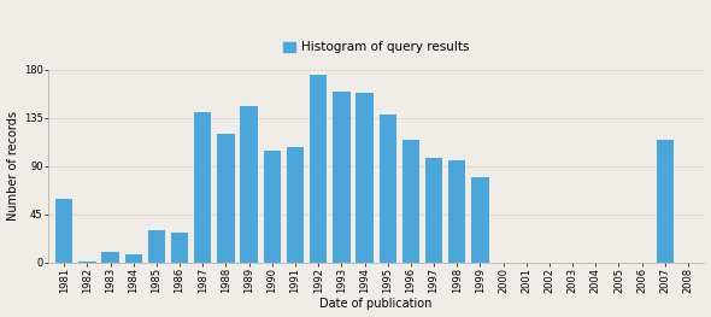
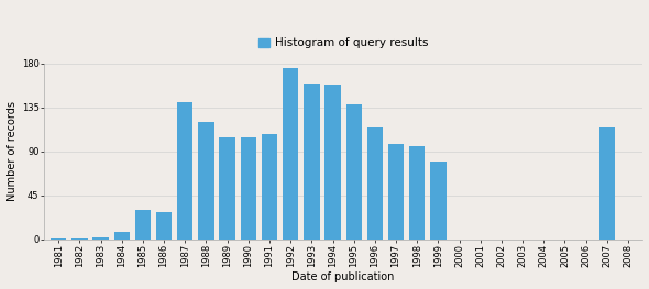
1981: 60 -> 1
1983: 10 -> 2
1989: 146 -> 105
